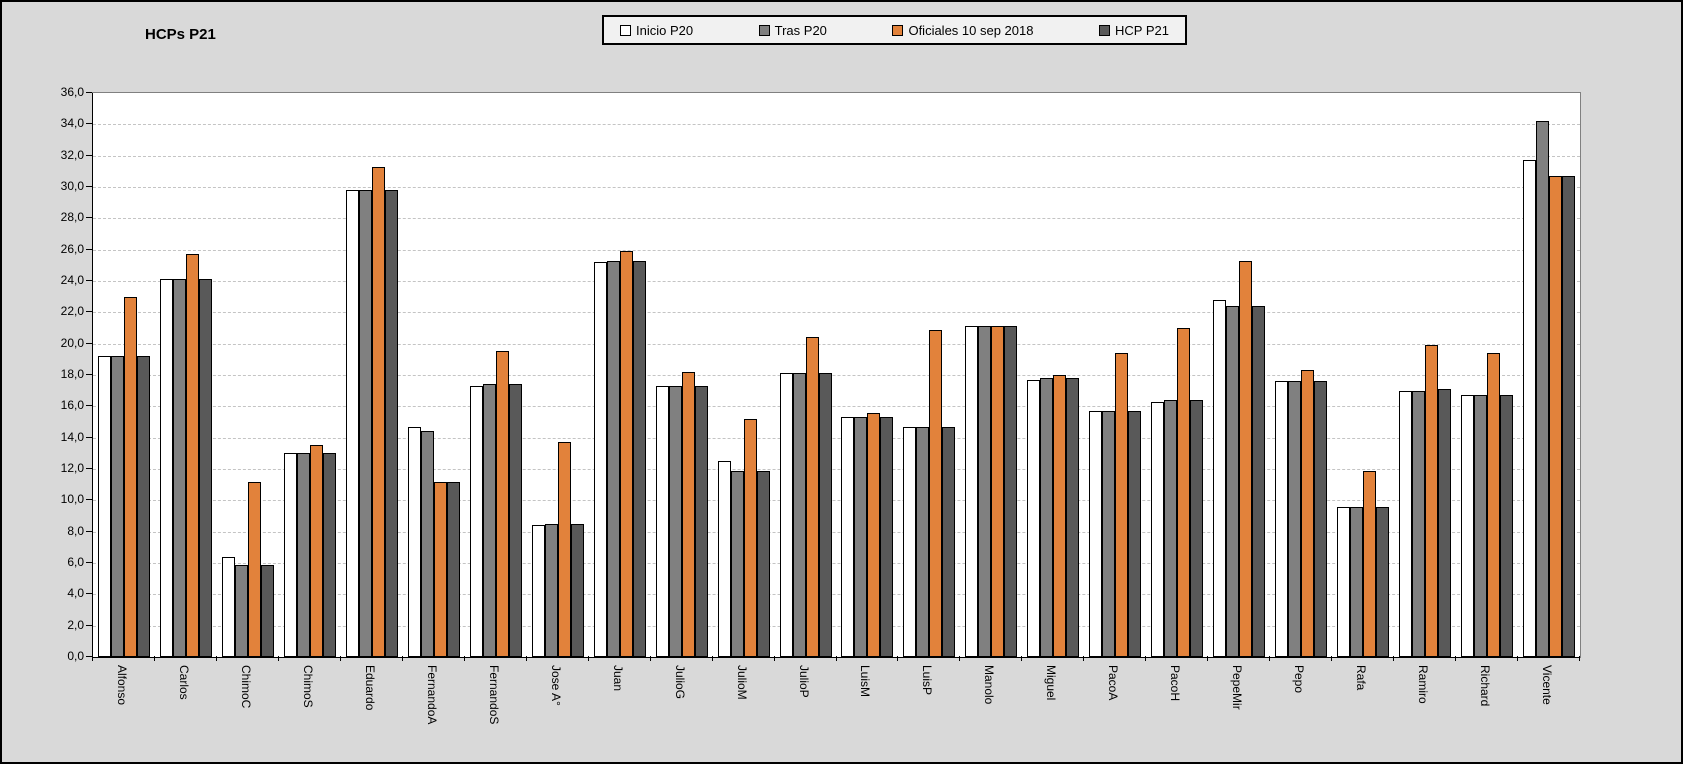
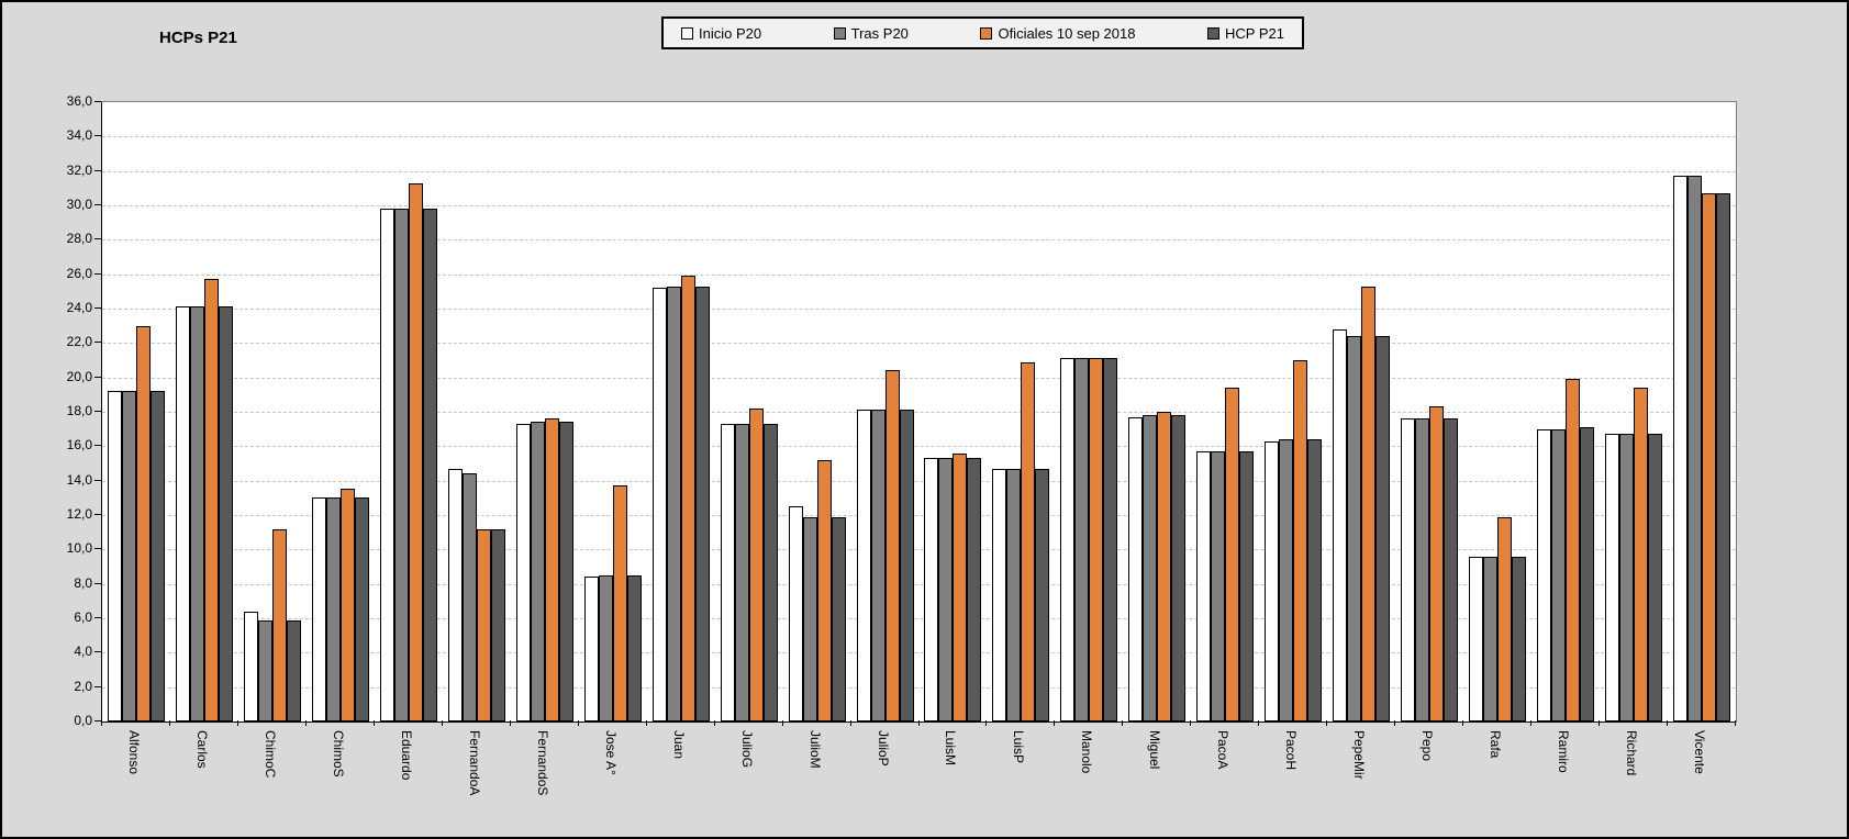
Oficiales 10 sep 2018/FernandoS: 19,5 -> 17,6
Tras P20/Vicente: 34,2 -> 31,7
